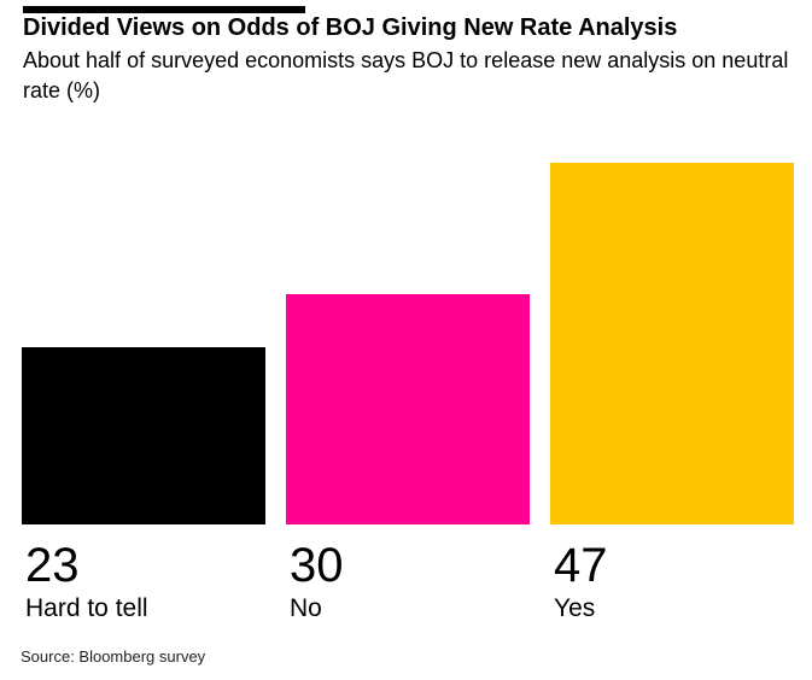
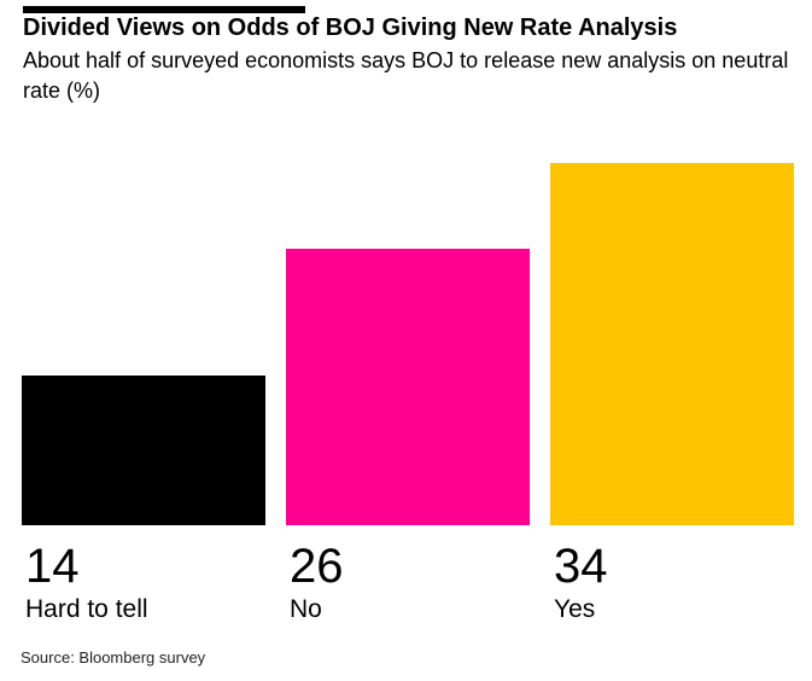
Hard to tell: 23 -> 14
No: 30 -> 26
Yes: 47 -> 34
